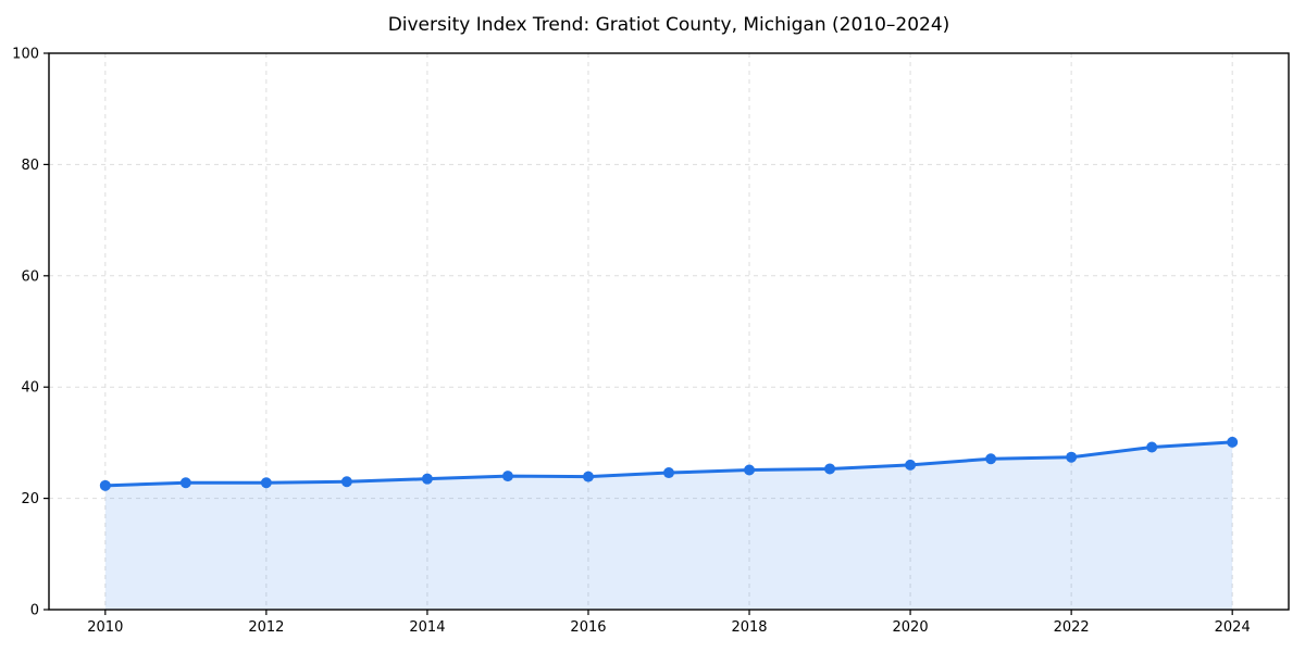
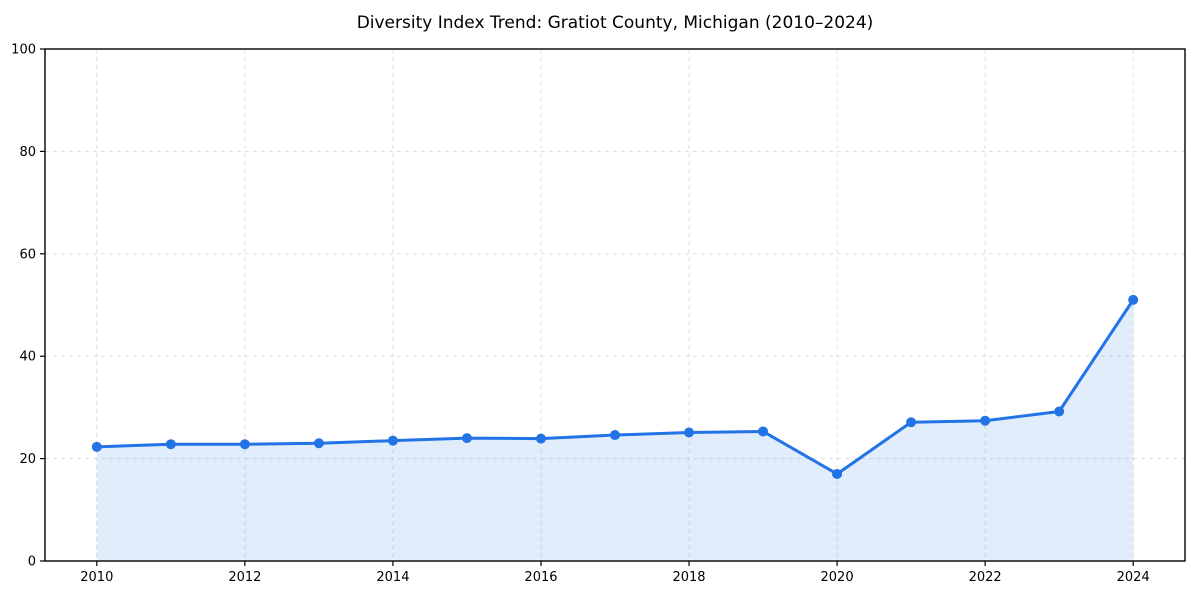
2020: 26 -> 17
2024: 30 -> 51
